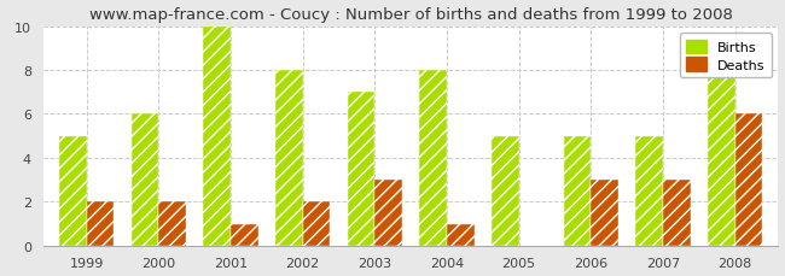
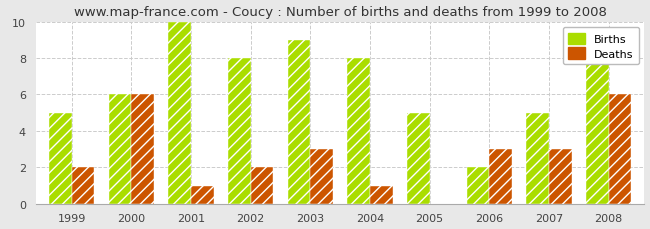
Deaths/2000: 2 -> 6
Births/2003: 7 -> 9
Births/2006: 5 -> 2
